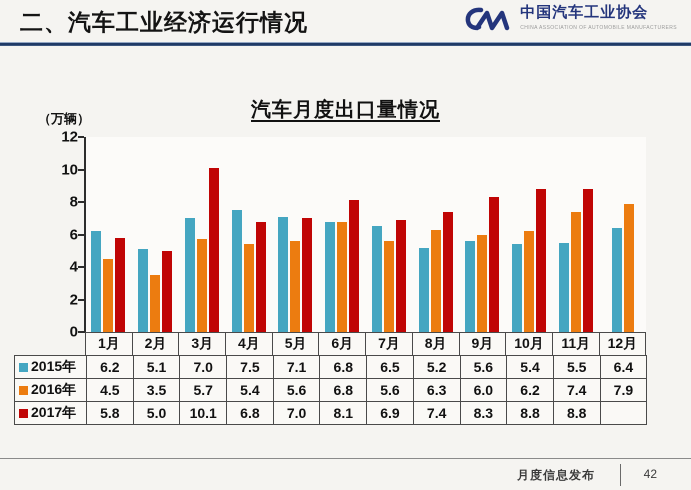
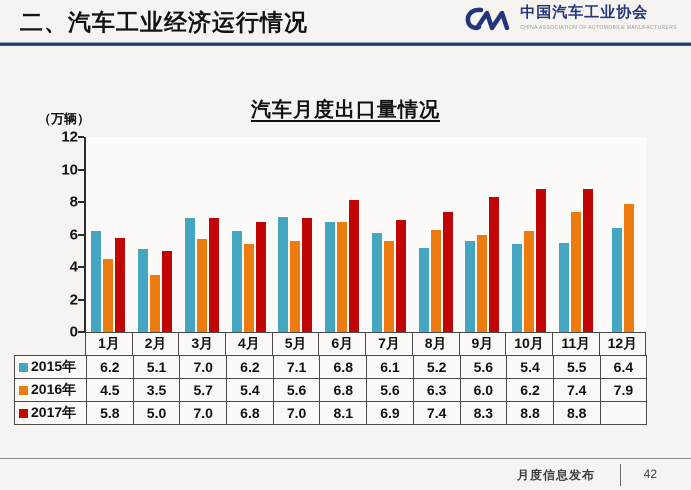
2017年/3月: 10.1 -> 7.0
2015年/4月: 7.5 -> 6.2
2015年/7月: 6.5 -> 6.1
